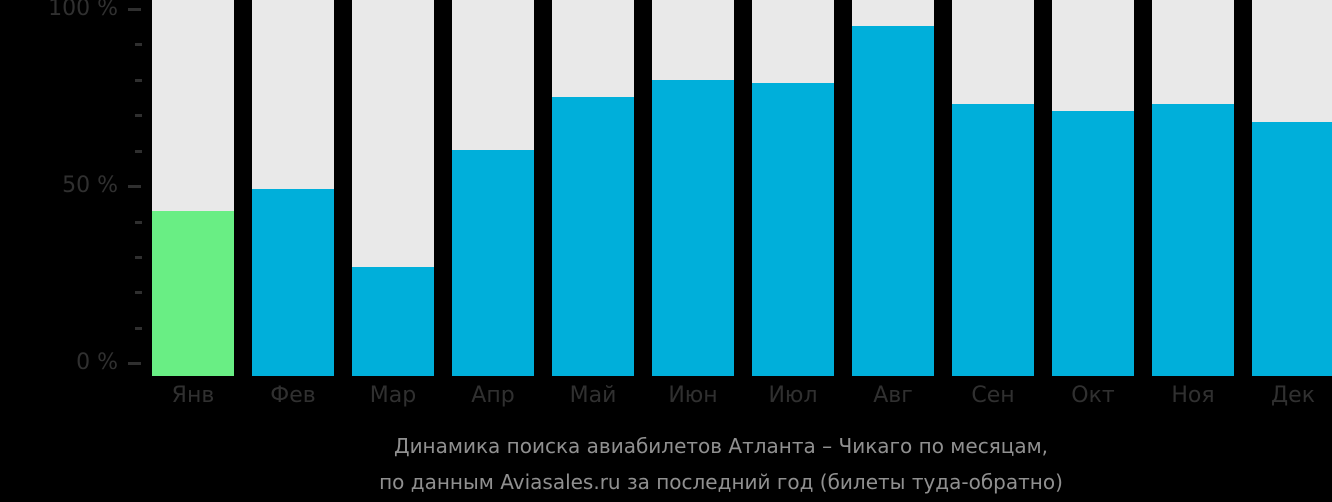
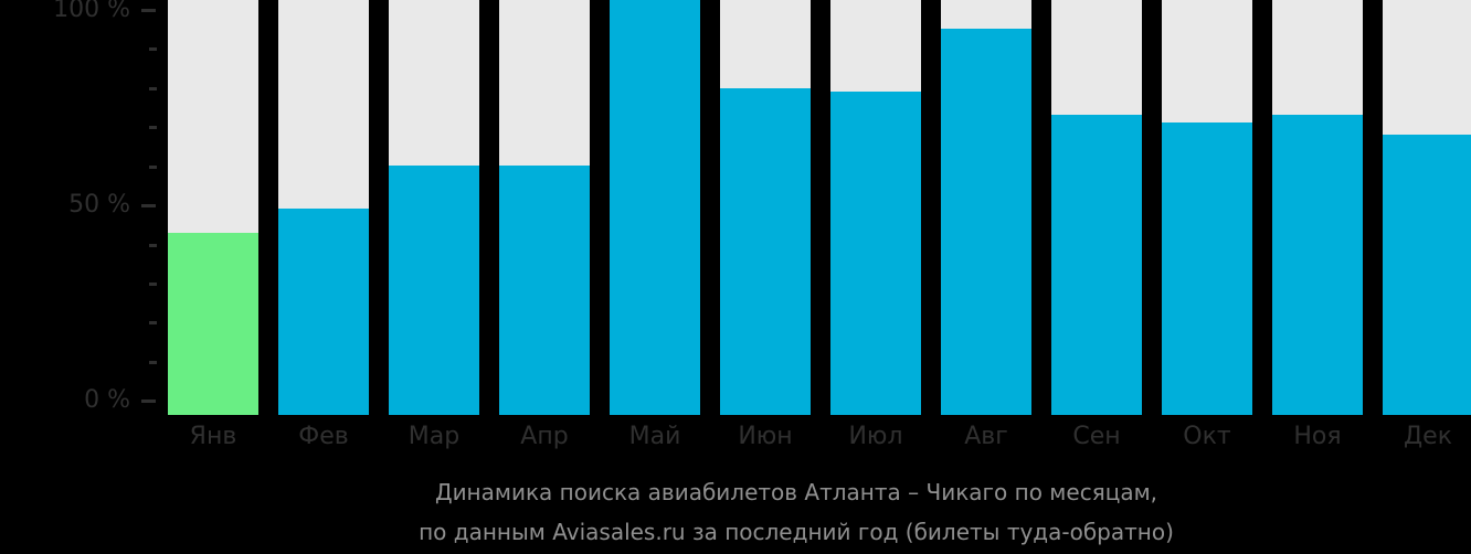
Мар: 27% -> 60%
Май: 75% -> 100%
